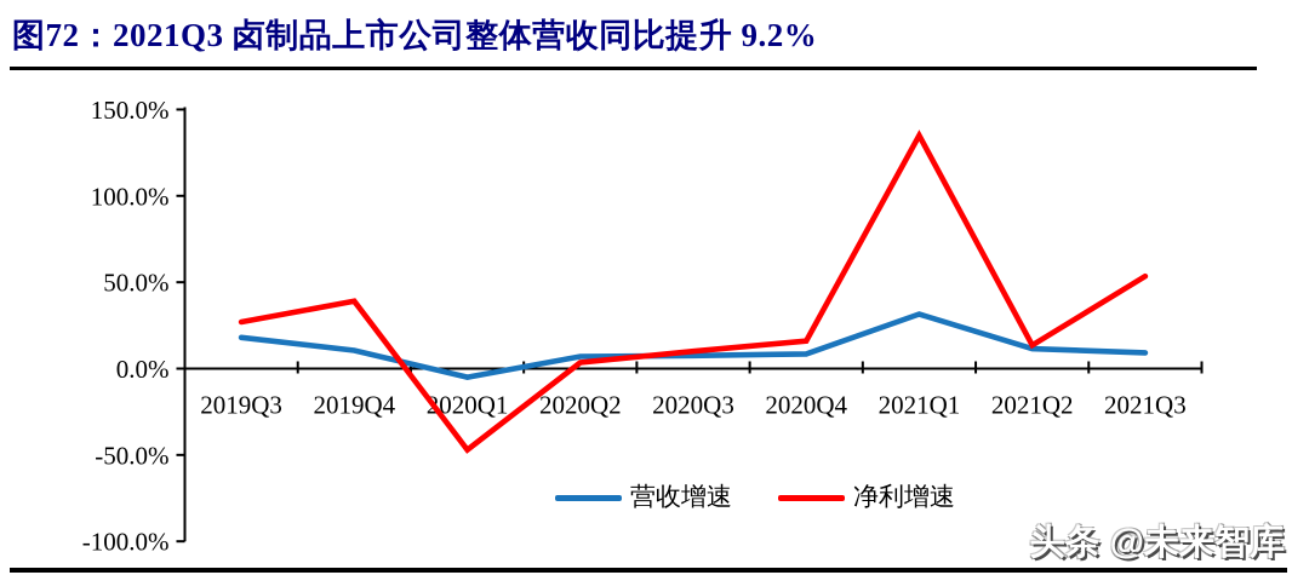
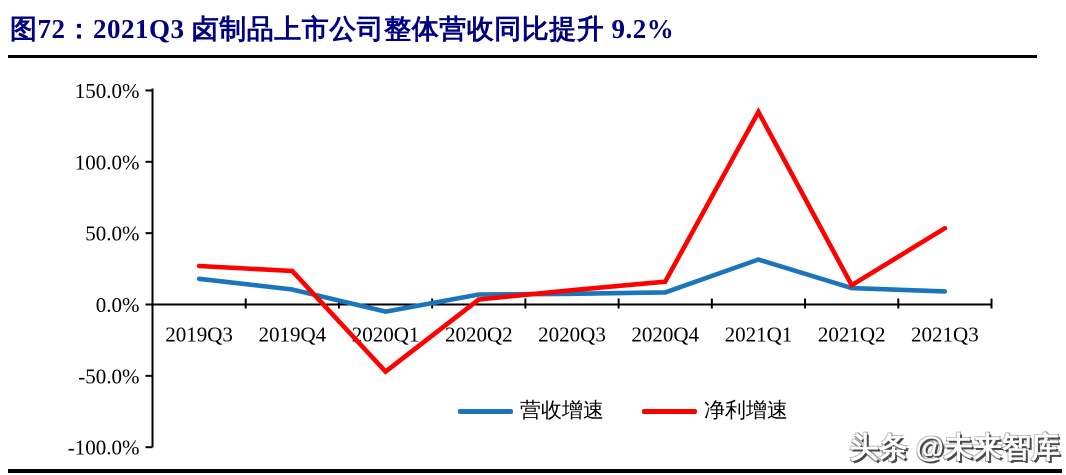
净利增速/2019Q4: 39% -> 24%
